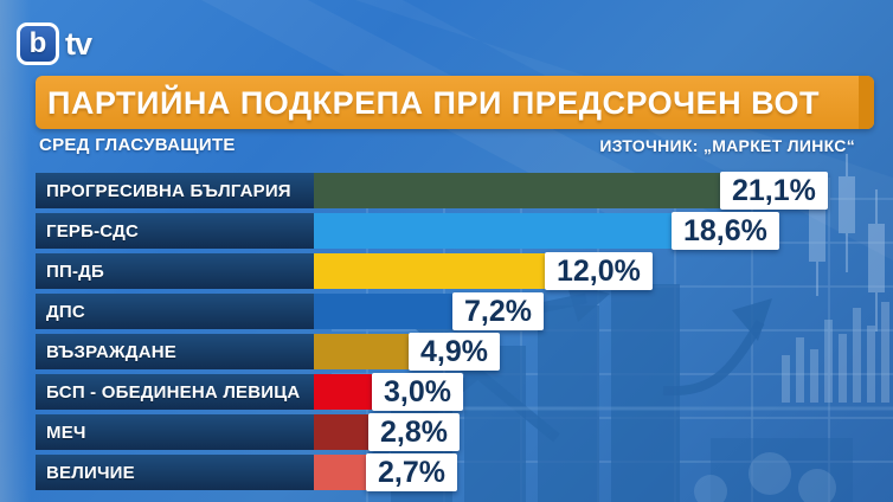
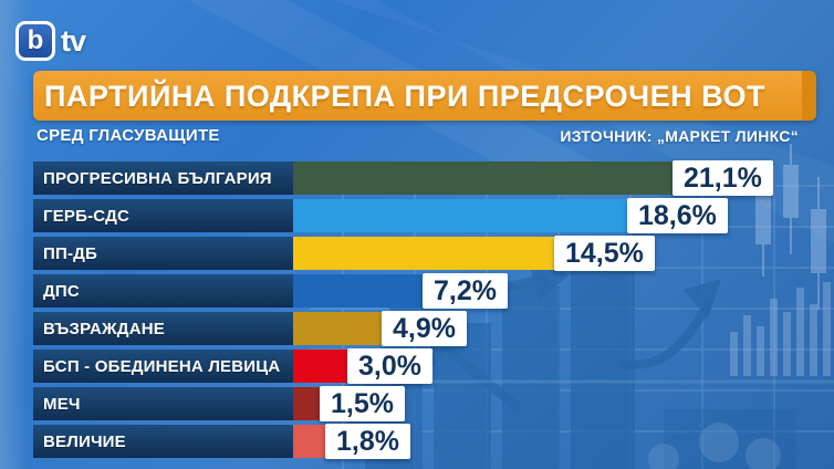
ПП-ДБ: 12,0% -> 14,5%
МЕЧ: 2,8% -> 1,5%
ВЕЛИЧИЕ: 2,7% -> 1,8%
